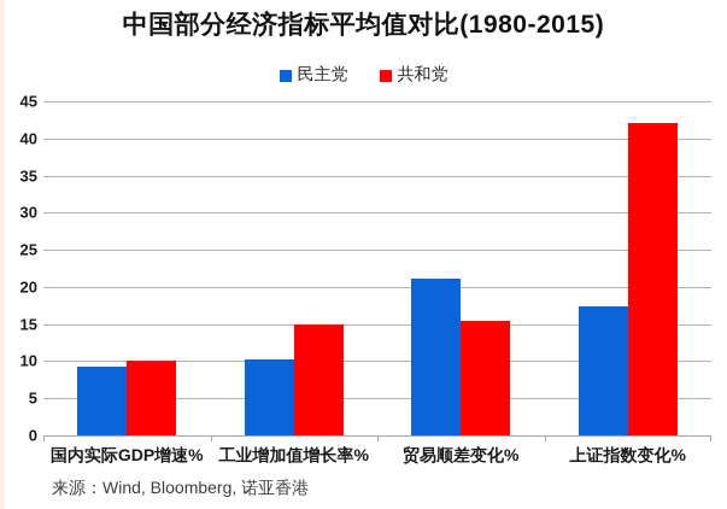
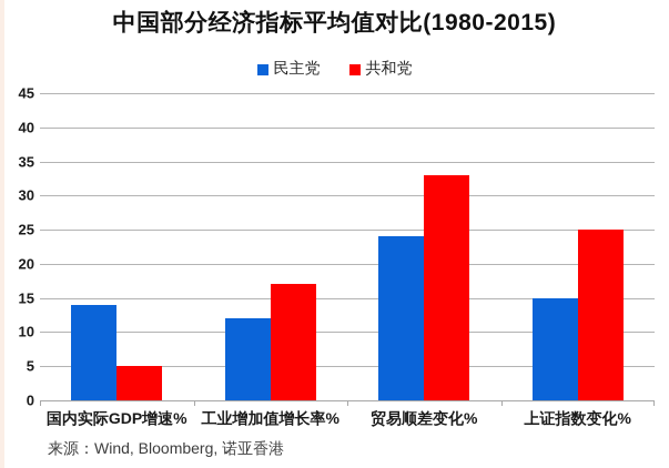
民主党/国内实际GDP增速%: 9 -> 14
共和党/国内实际GDP增速%: 10 -> 5
民主党/工业增加值增长率%: 10 -> 12
共和党/工业增加值增长率%: 15 -> 17
民主党/贸易顺差变化%: 21 -> 24
共和党/贸易顺差变化%: 16 -> 33
民主党/上证指数变化%: 17 -> 15
共和党/上证指数变化%: 42 -> 25
